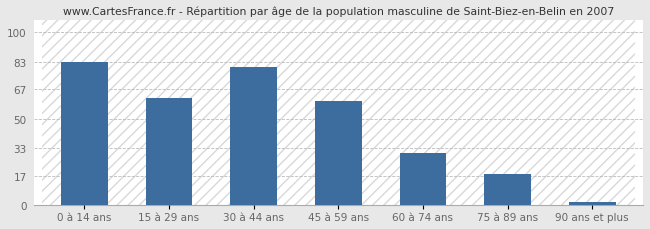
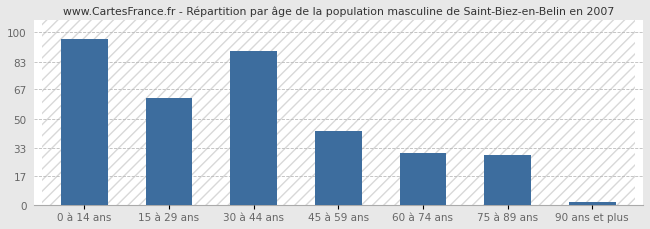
0 à 14 ans: 83 -> 96
30 à 44 ans: 80 -> 89
45 à 59 ans: 60 -> 43
75 à 89 ans: 18 -> 29
